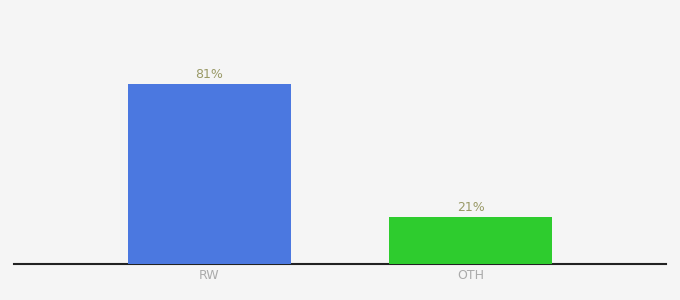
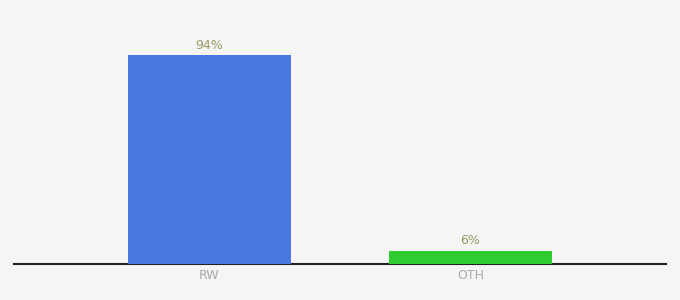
RW: 81% -> 94%
OTH: 21% -> 6%
